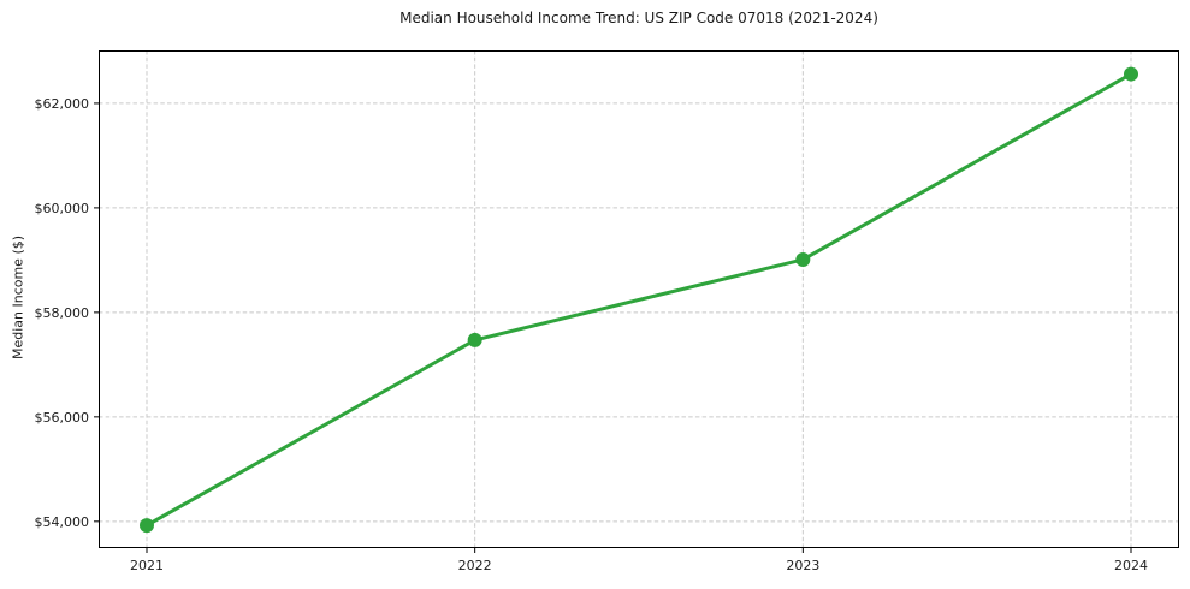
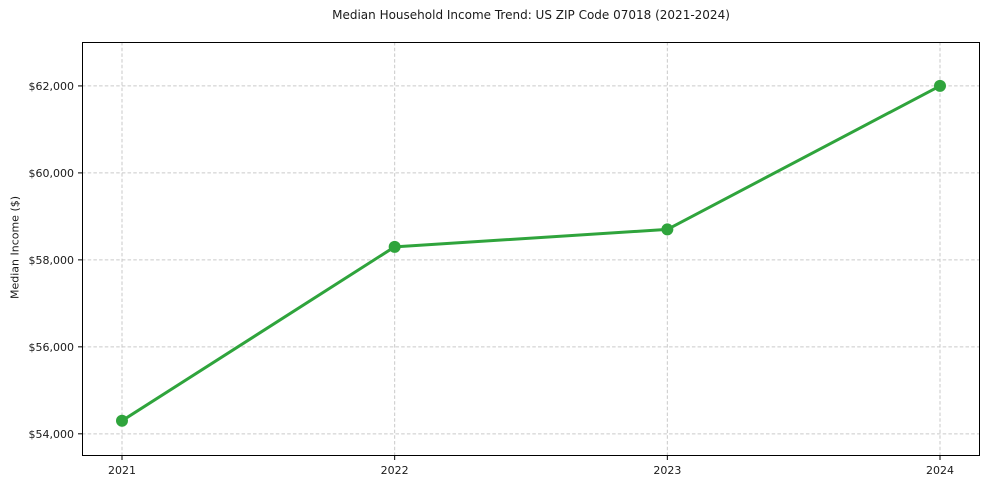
2021: $53900 -> $54300
2022: $57500 -> $58300
2023: $59000 -> $58700
2024: $62600 -> $62000
